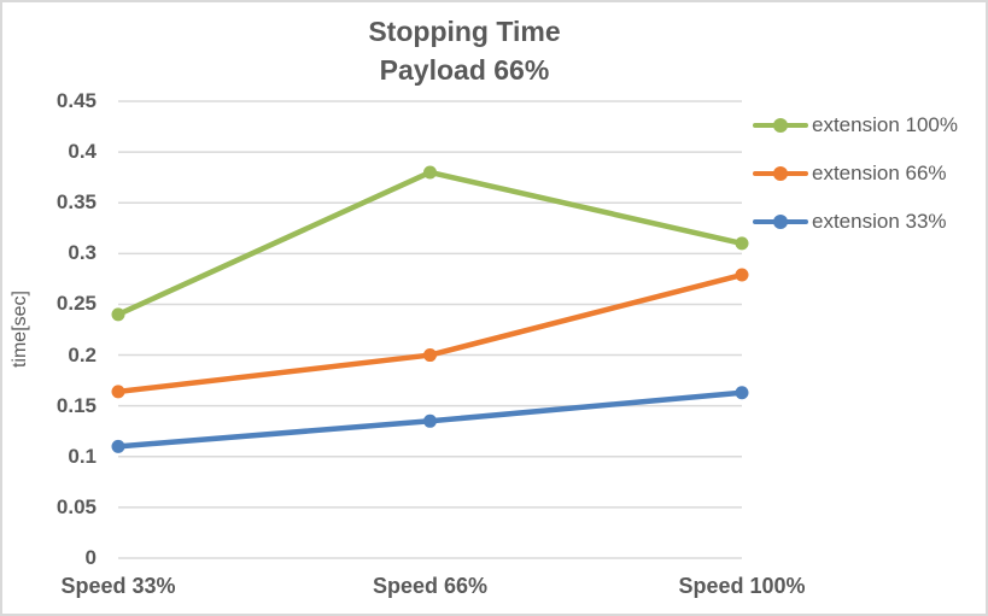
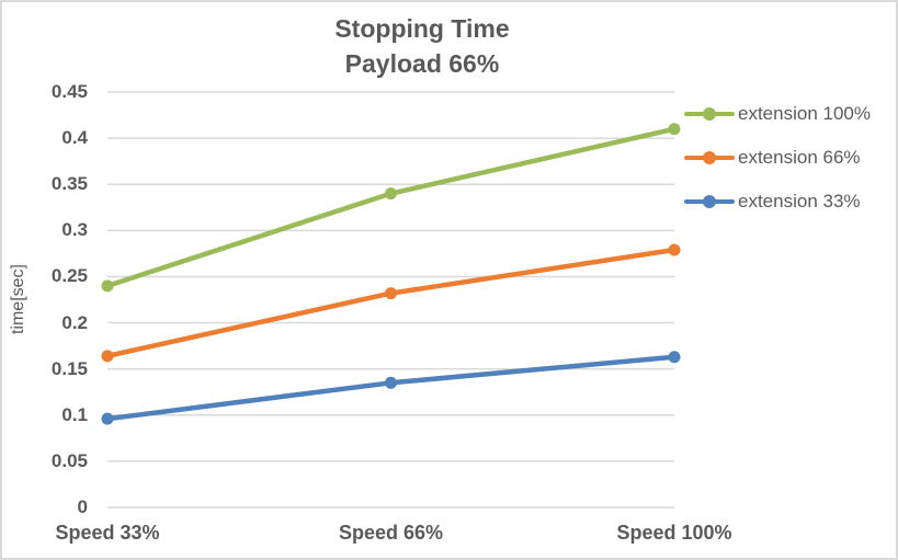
extension 33%/Speed 33%: 0.11 -> 0.10
extension 100%/Speed 66%: 0.38 -> 0.34
extension 66%/Speed 66%: 0.20 -> 0.23
extension 100%/Speed 100%: 0.31 -> 0.41
